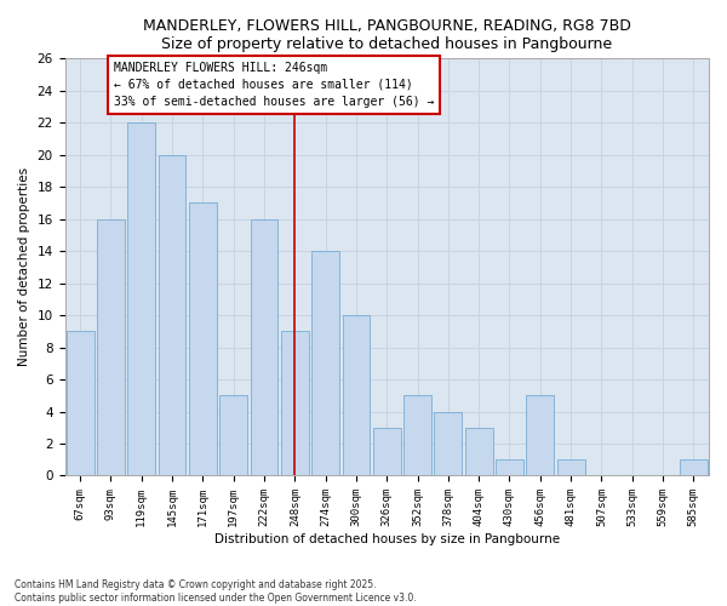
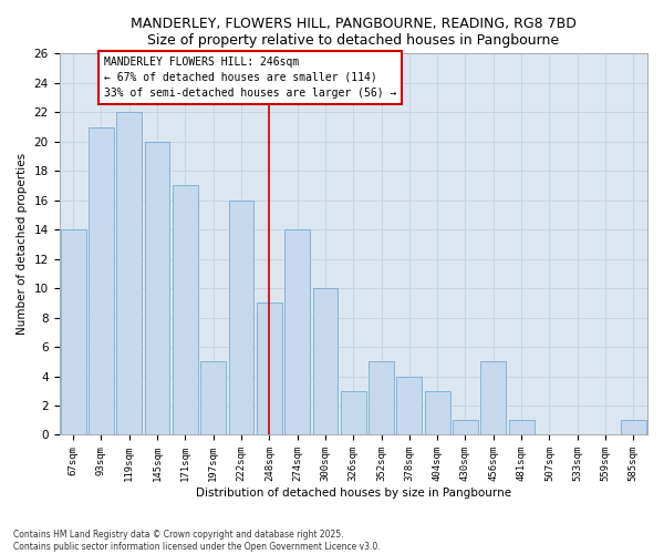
67sqm: 9 -> 14
93sqm: 16 -> 21
